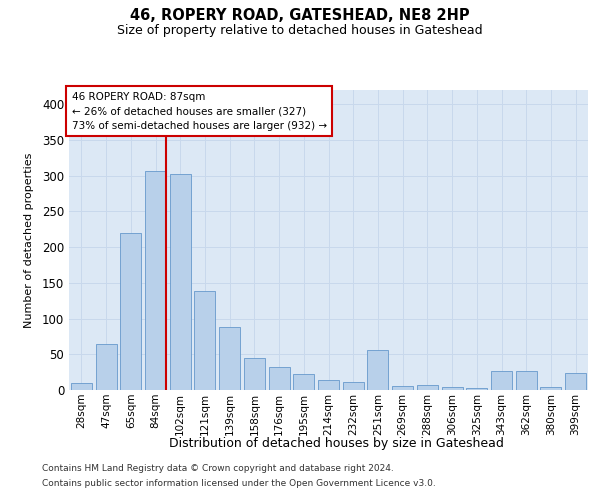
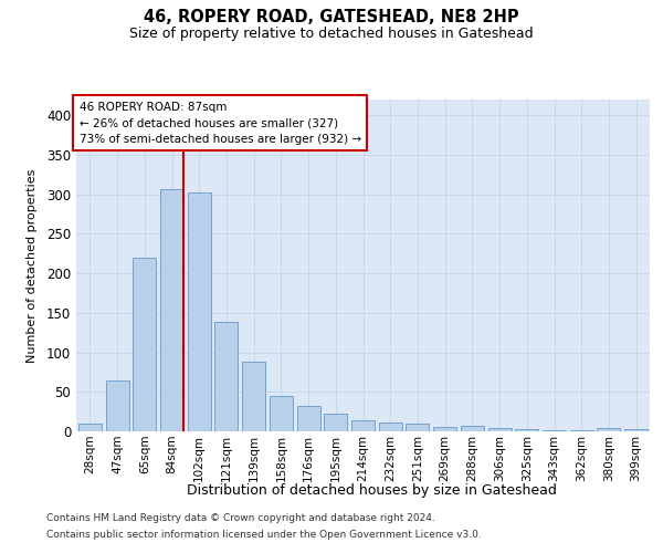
251sqm: 56 -> 10
343sqm: 26 -> 2
362sqm: 26 -> 1
399sqm: 24 -> 3
